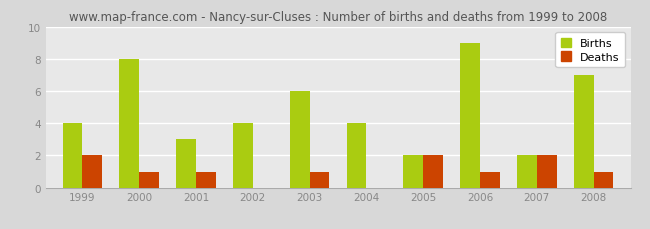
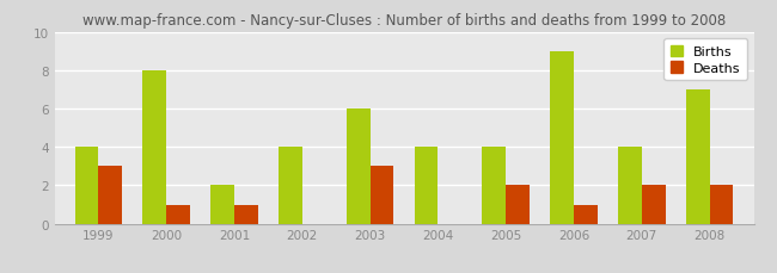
Deaths/1999: 2 -> 3
Births/2001: 3 -> 2
Deaths/2003: 1 -> 3
Births/2005: 2 -> 4
Births/2007: 2 -> 4
Deaths/2008: 1 -> 2
